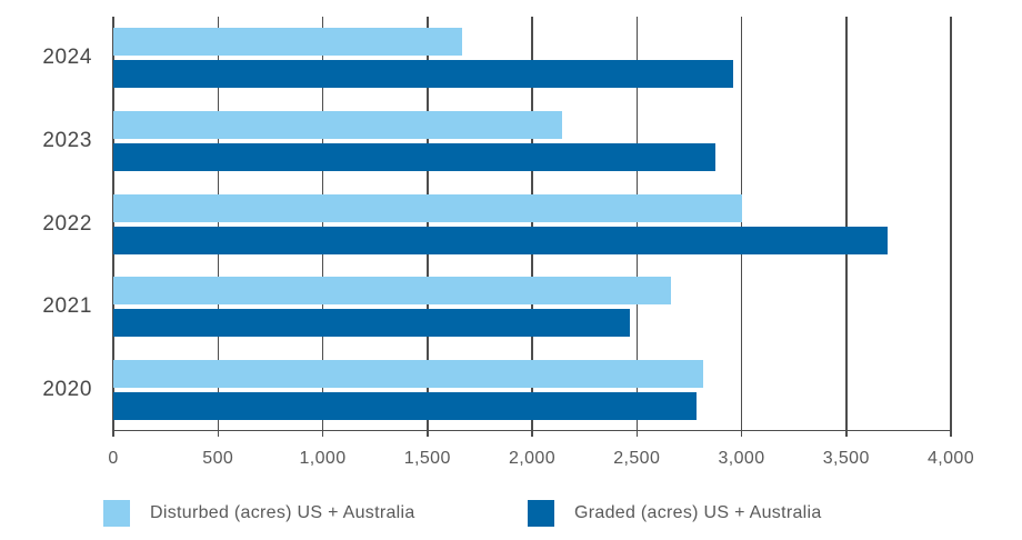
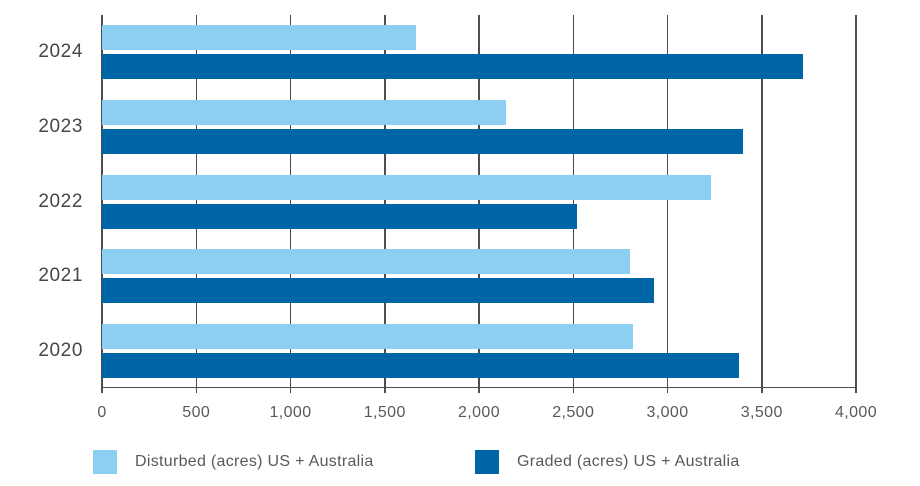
Graded (acres) US + Australia/2024: 2960 -> 3720
Graded (acres) US + Australia/2023: 2880 -> 3400
Disturbed (acres) US + Australia/2022: 3000 -> 3230
Graded (acres) US + Australia/2022: 3700 -> 2520
Disturbed (acres) US + Australia/2021: 2660 -> 2800
Graded (acres) US + Australia/2021: 2460 -> 2930
Graded (acres) US + Australia/2020: 2780 -> 3380
